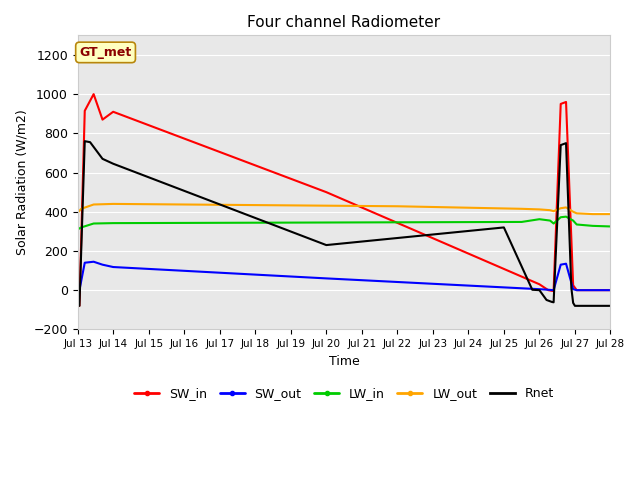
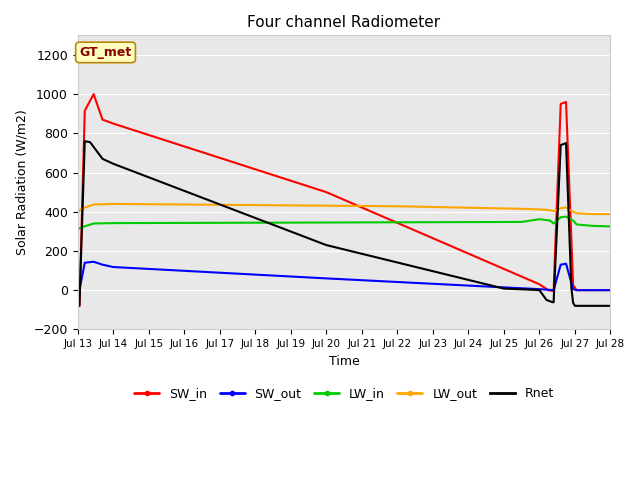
SW_in/Jul 14: 910 -> 850
Rnet/Jul 25: 320 -> 10
